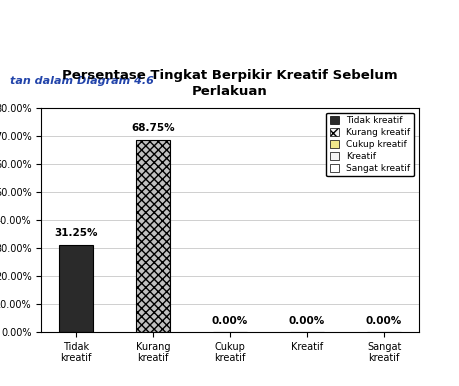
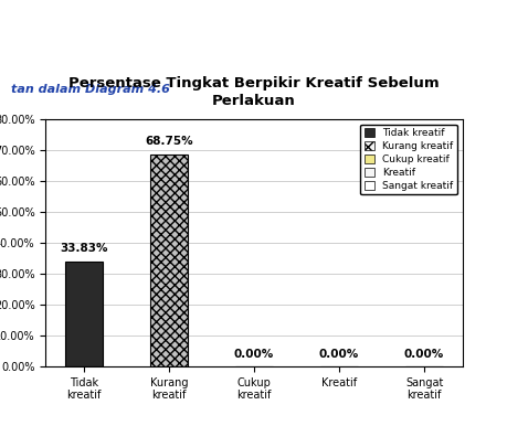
Tidak kreatif: 31.25% -> 33.83%
